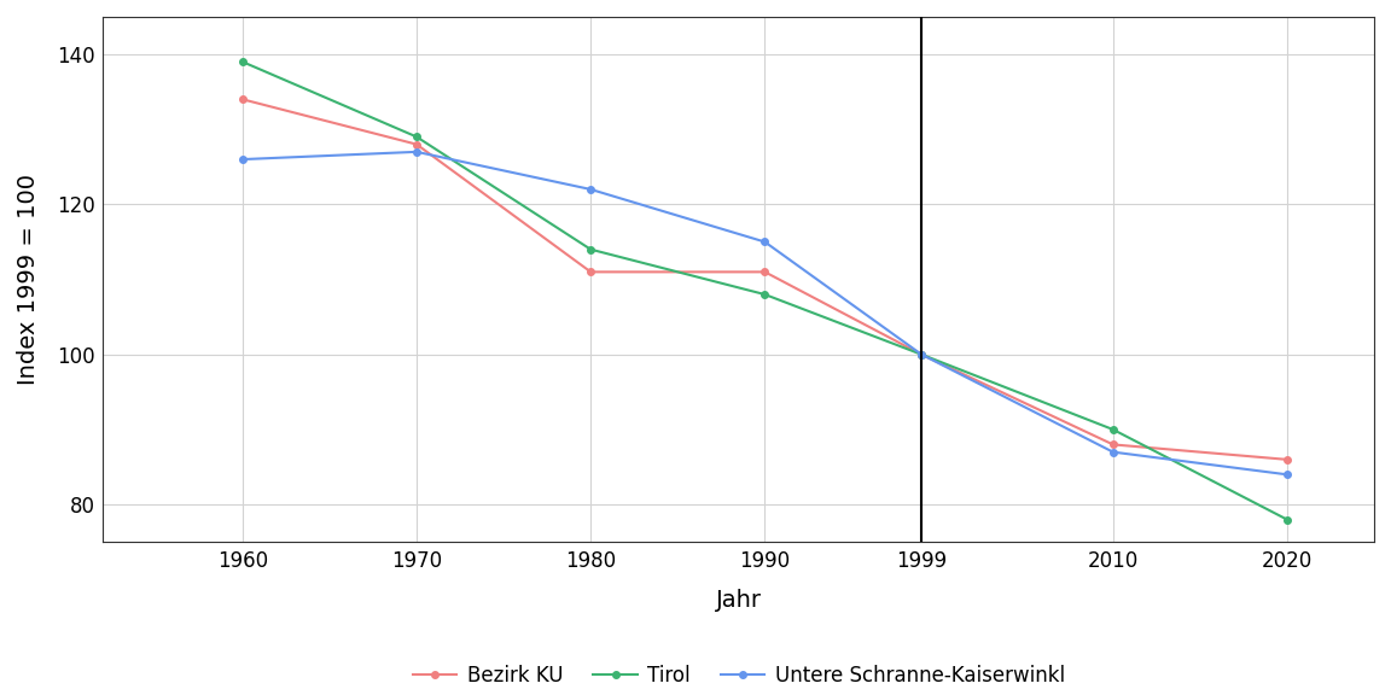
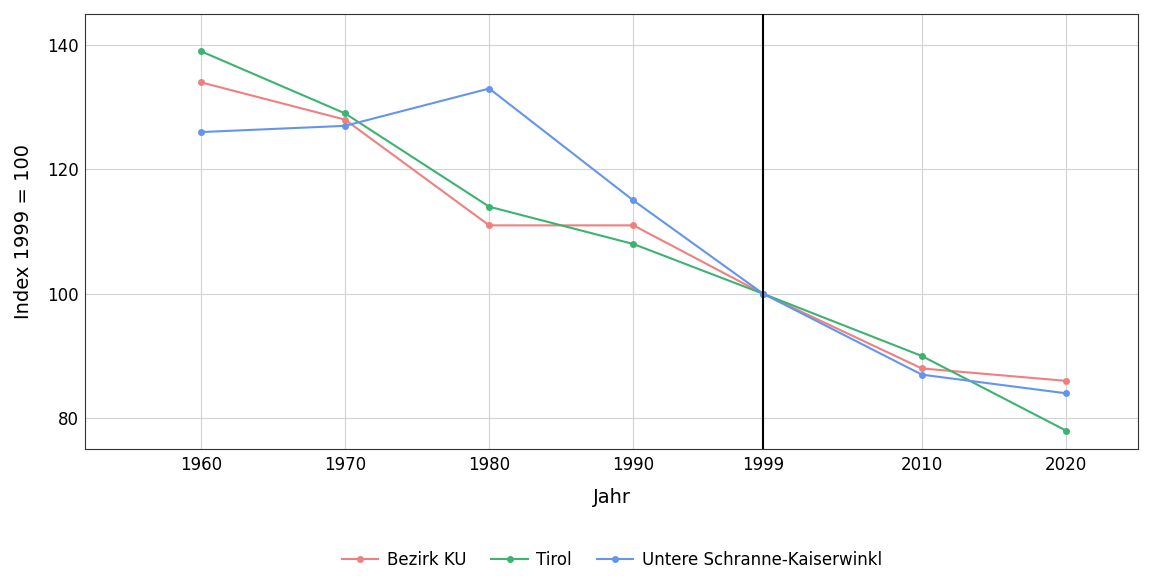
Untere Schranne-Kaiserwinkl/1980: 122 -> 133
